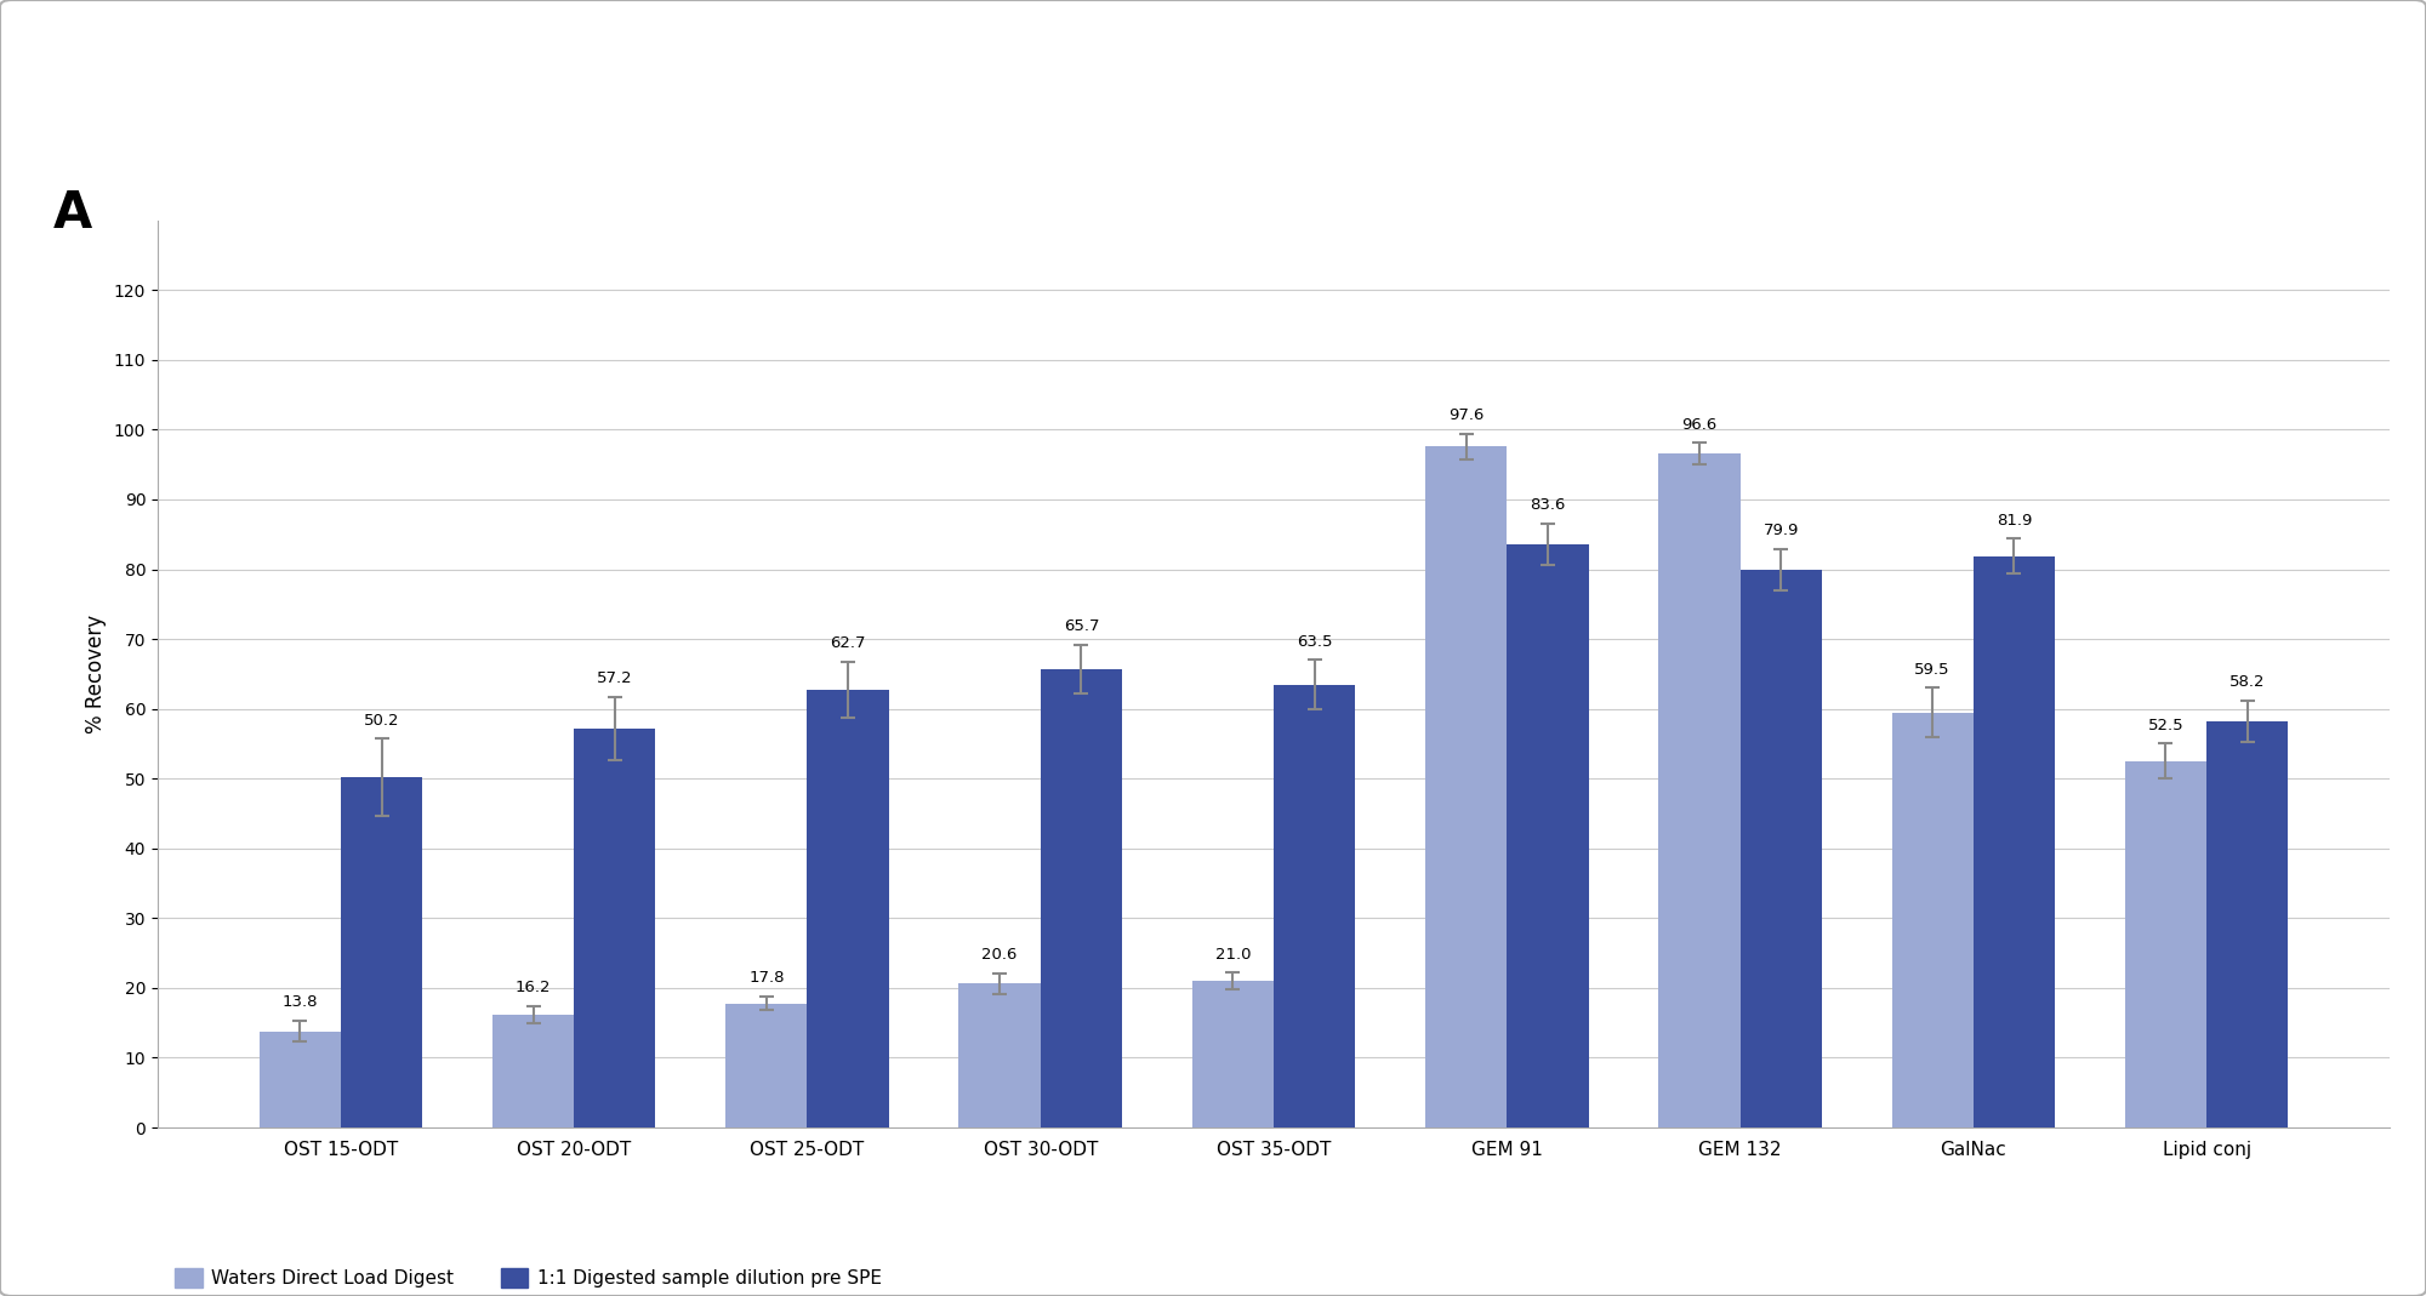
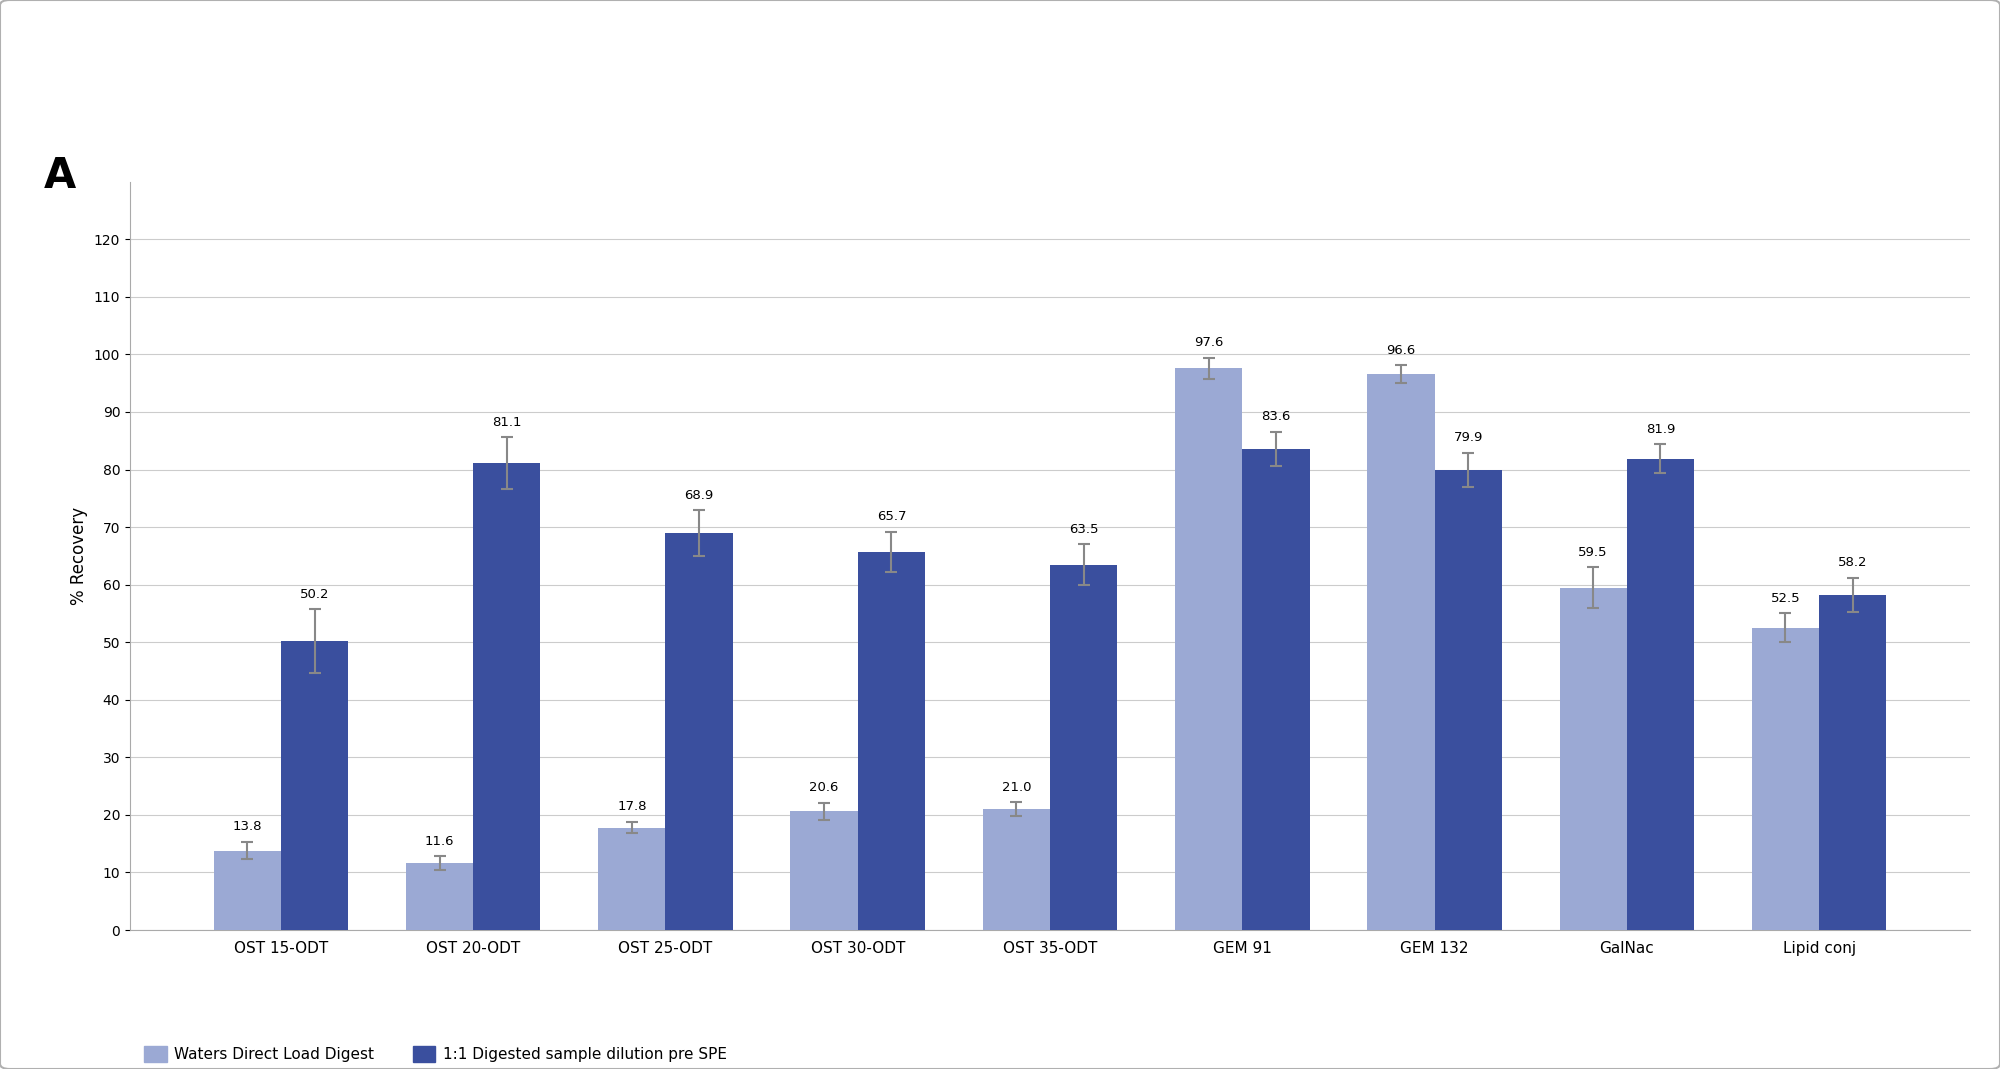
Waters Direct Load Digest/OST 20-ODT: 16.2 -> 11.6
1:1 Digested sample dilution pre SPE/OST 20-ODT: 57.2 -> 81.1
1:1 Digested sample dilution pre SPE/OST 25-ODT: 62.7 -> 68.9
